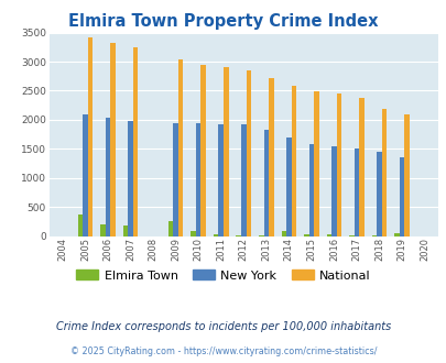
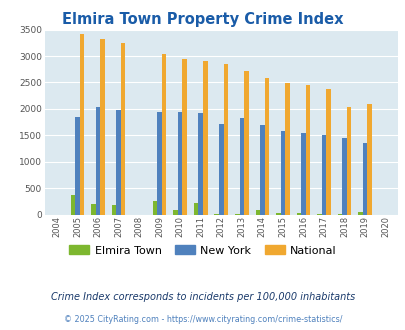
New York/2005: 2090 -> 1840
Elmira Town/2011: 20 -> 220
New York/2012: 1920 -> 1720
National/2018: 2190 -> 2040
